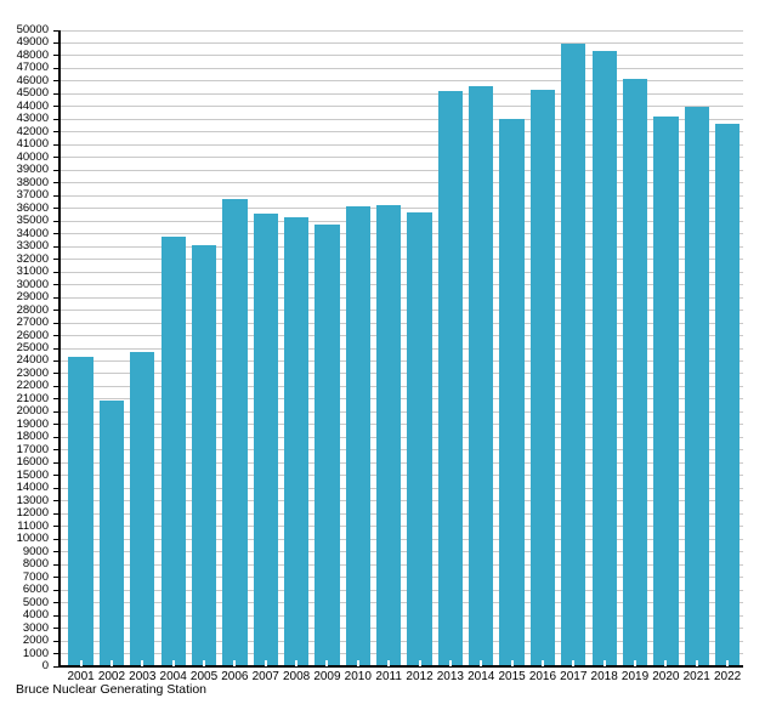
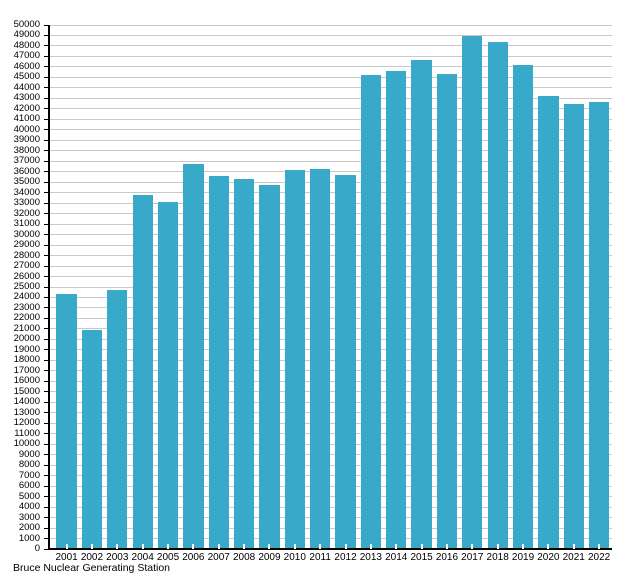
2015: 43000 -> 46700
2021: 44000 -> 42400
